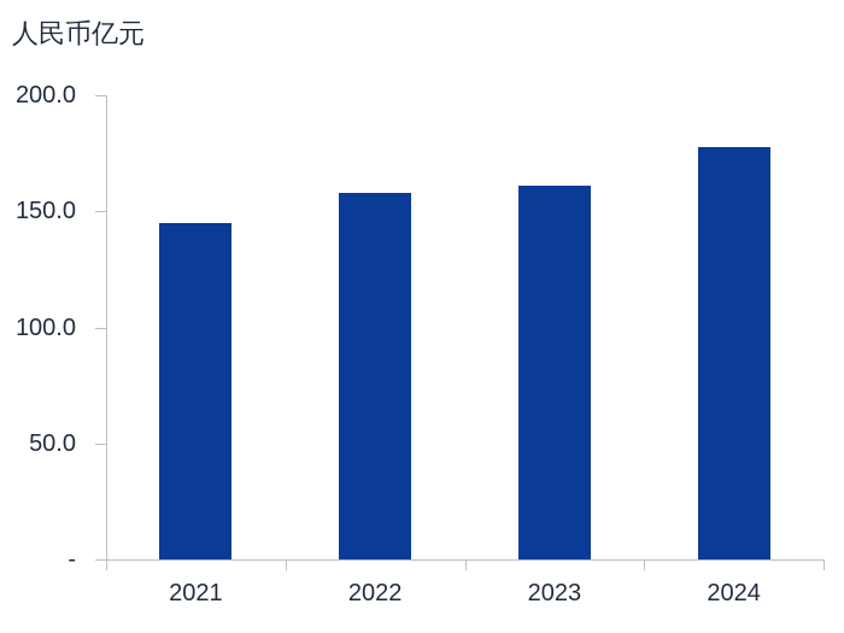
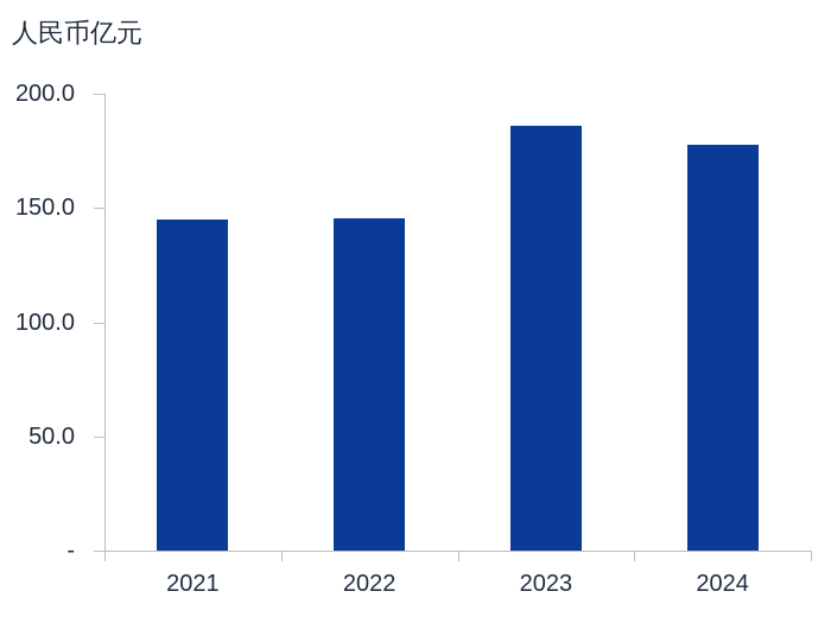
2022: 158 -> 146
2023: 161 -> 186
